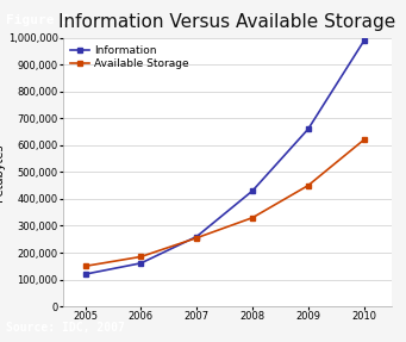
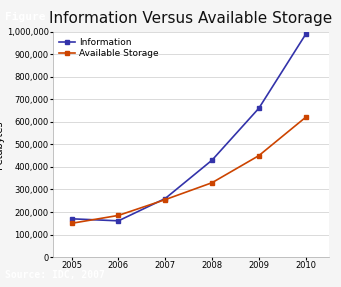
Information/2005: 120,000 -> 170,000
